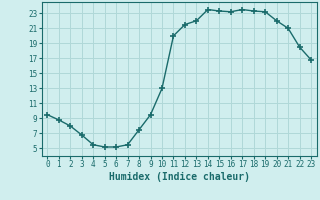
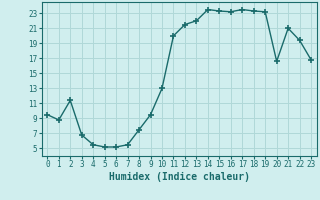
2: 8.0 -> 11.4
20: 22.0 -> 16.6
22: 18.5 -> 19.4
